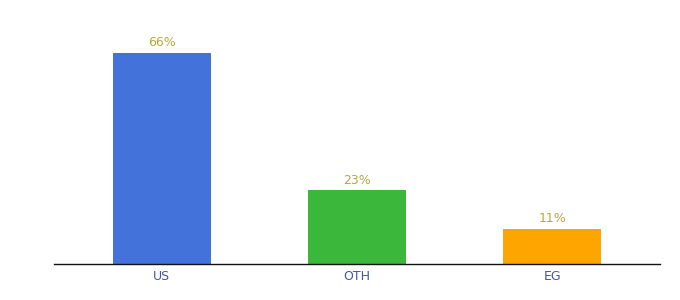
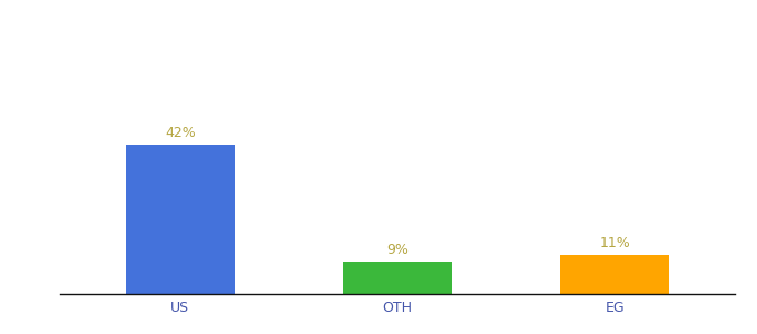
US: 66% -> 42%
OTH: 23% -> 9%
